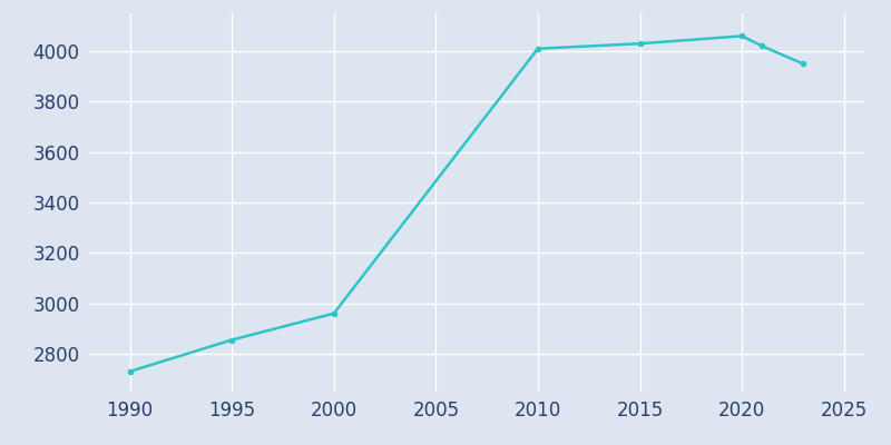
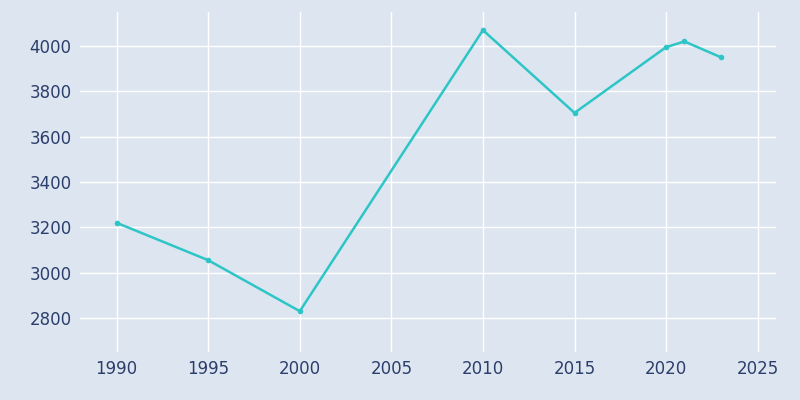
1990: 2730 -> 3220
1995: 2855 -> 3055
2000: 2960 -> 2830
2010: 4010 -> 4070
2015: 4030 -> 3705
2020: 4060 -> 3995
